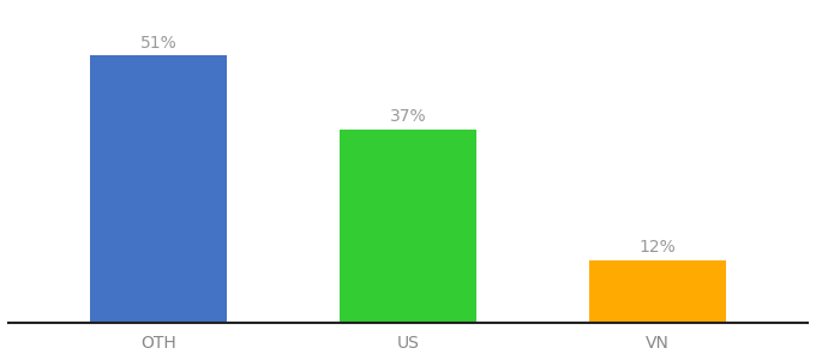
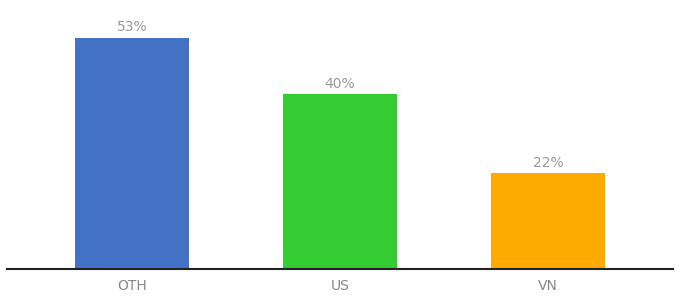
OTH: 51% -> 53%
US: 37% -> 40%
VN: 12% -> 22%
